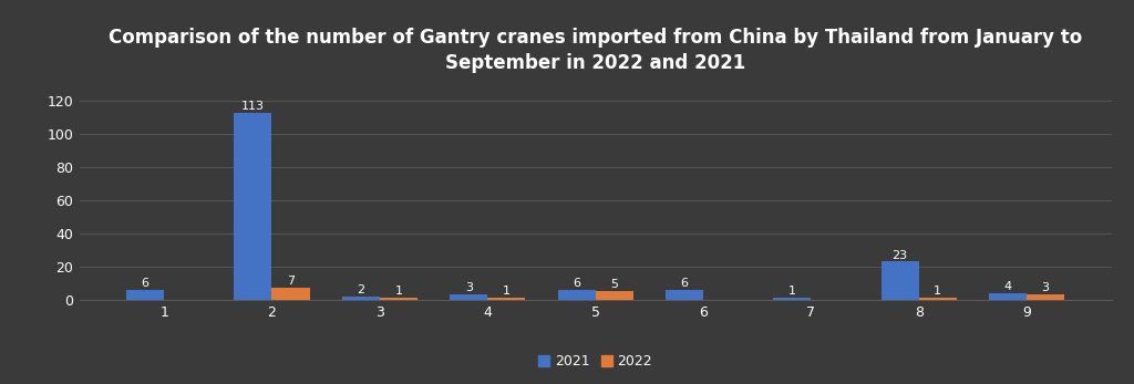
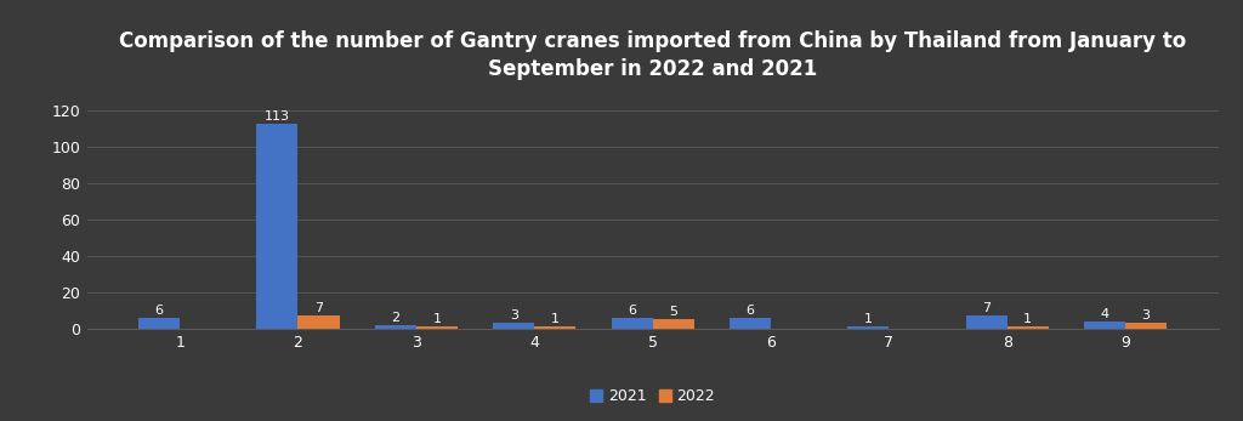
2021/8: 23 -> 7
